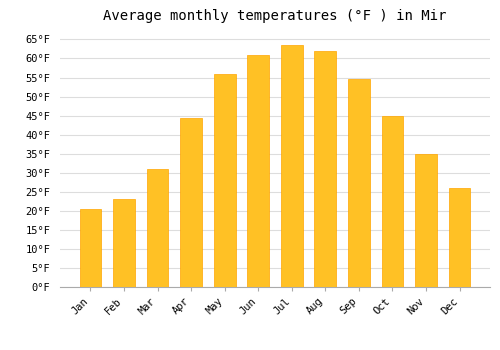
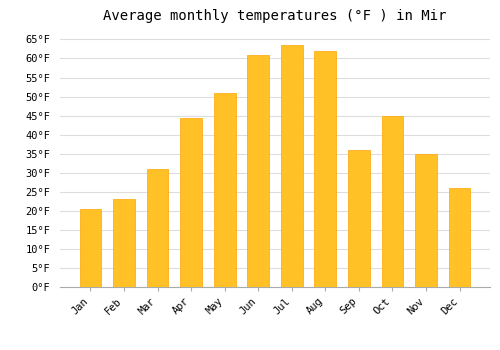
May: 56.0°F -> 51.0°F
Sep: 54.5°F -> 36.0°F
